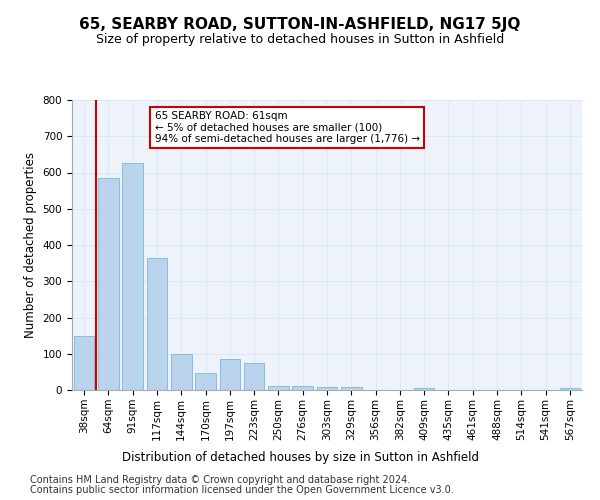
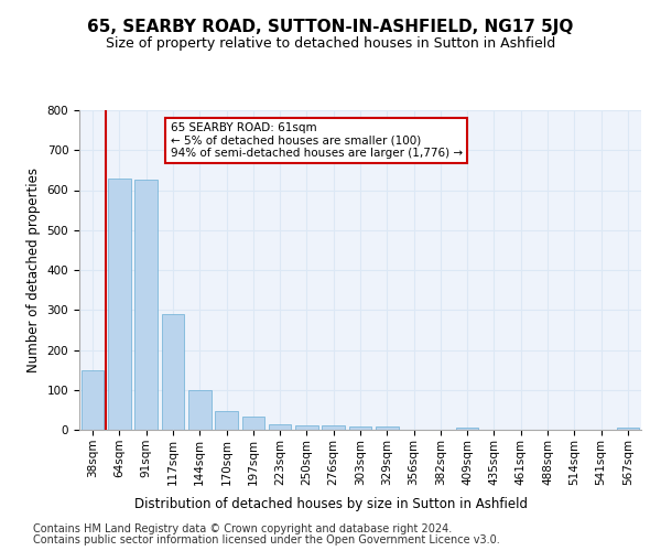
64sqm: 585 -> 630
117sqm: 365 -> 290
197sqm: 85 -> 32
223sqm: 75 -> 13
